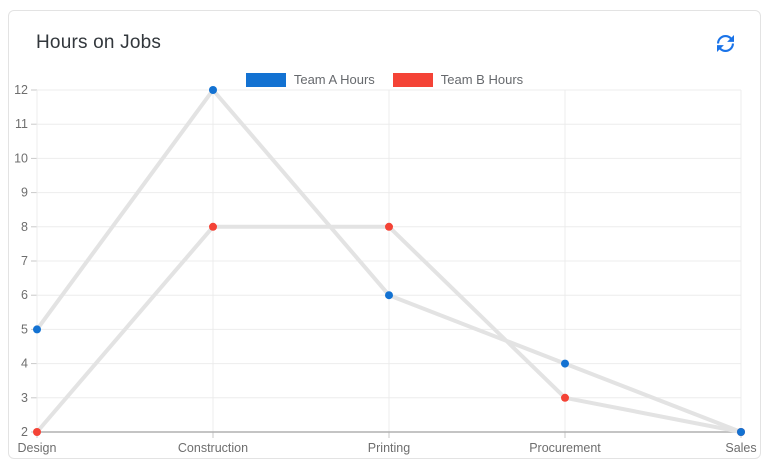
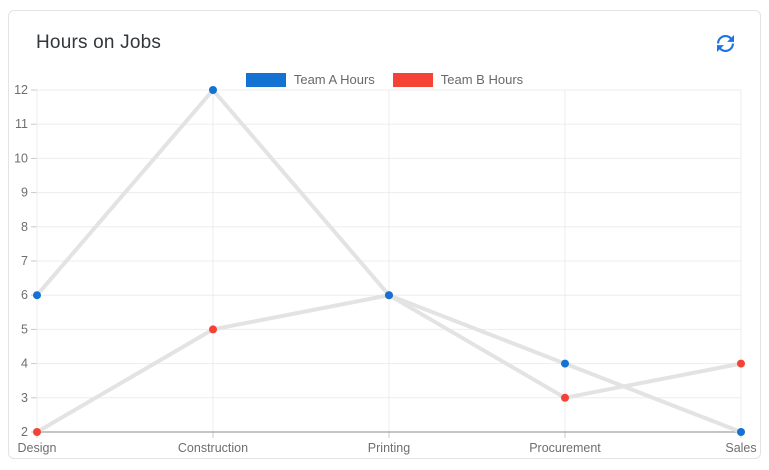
Team A Hours/Design: 5 -> 6
Team B Hours/Construction: 8 -> 5
Team B Hours/Printing: 8 -> 6
Team B Hours/Sales: 2 -> 4
